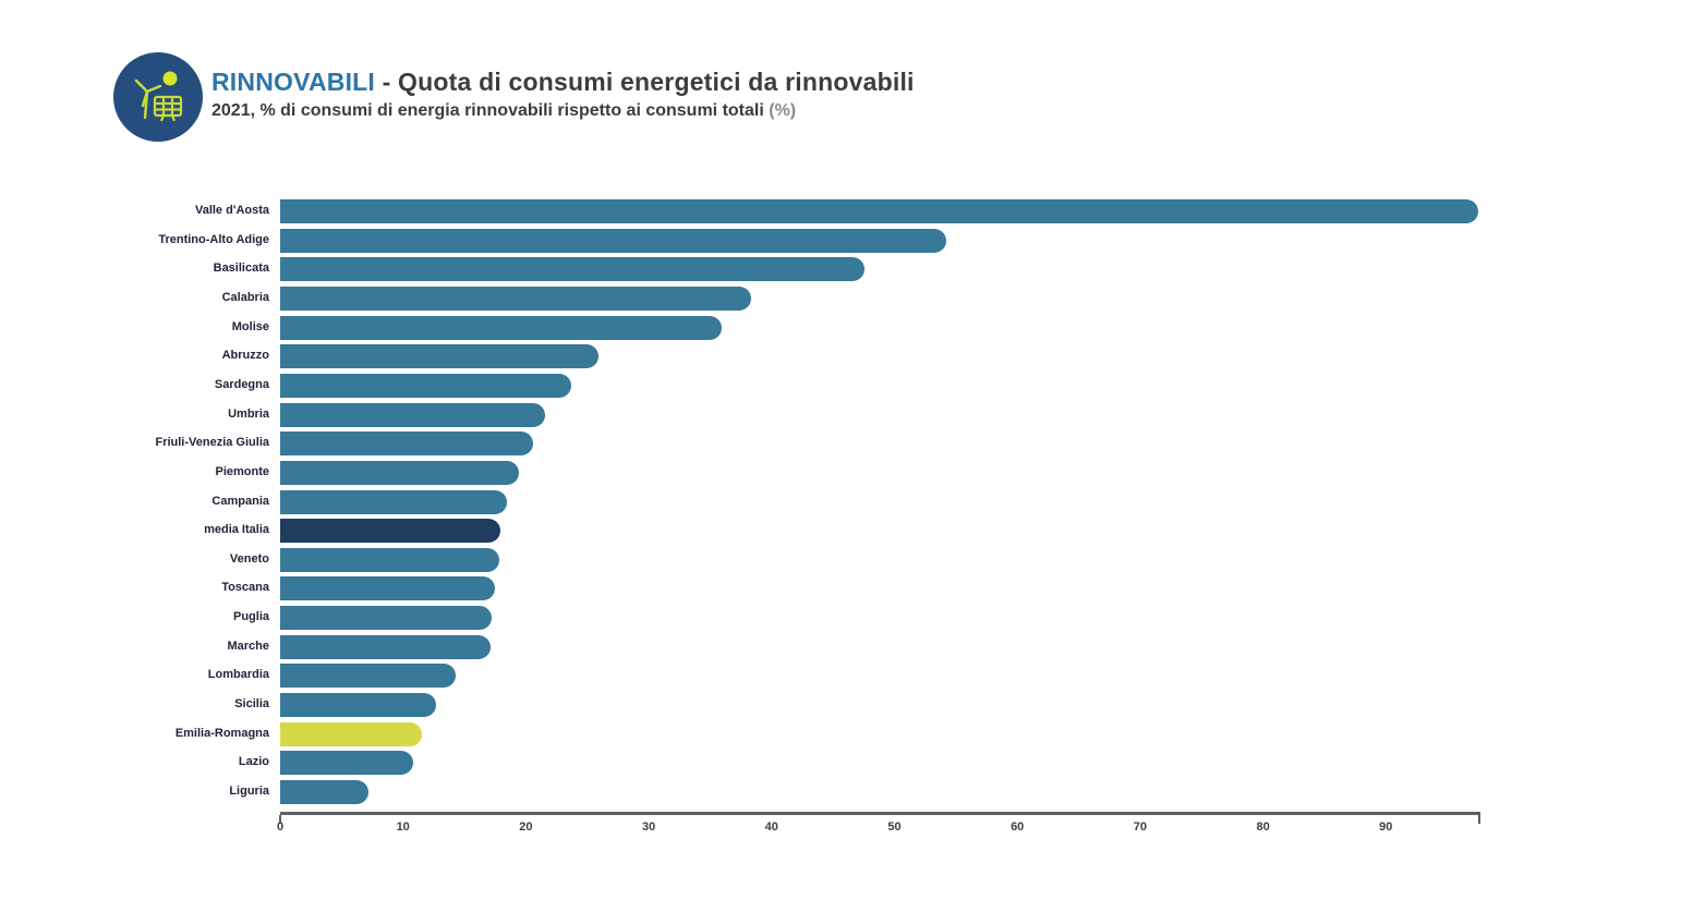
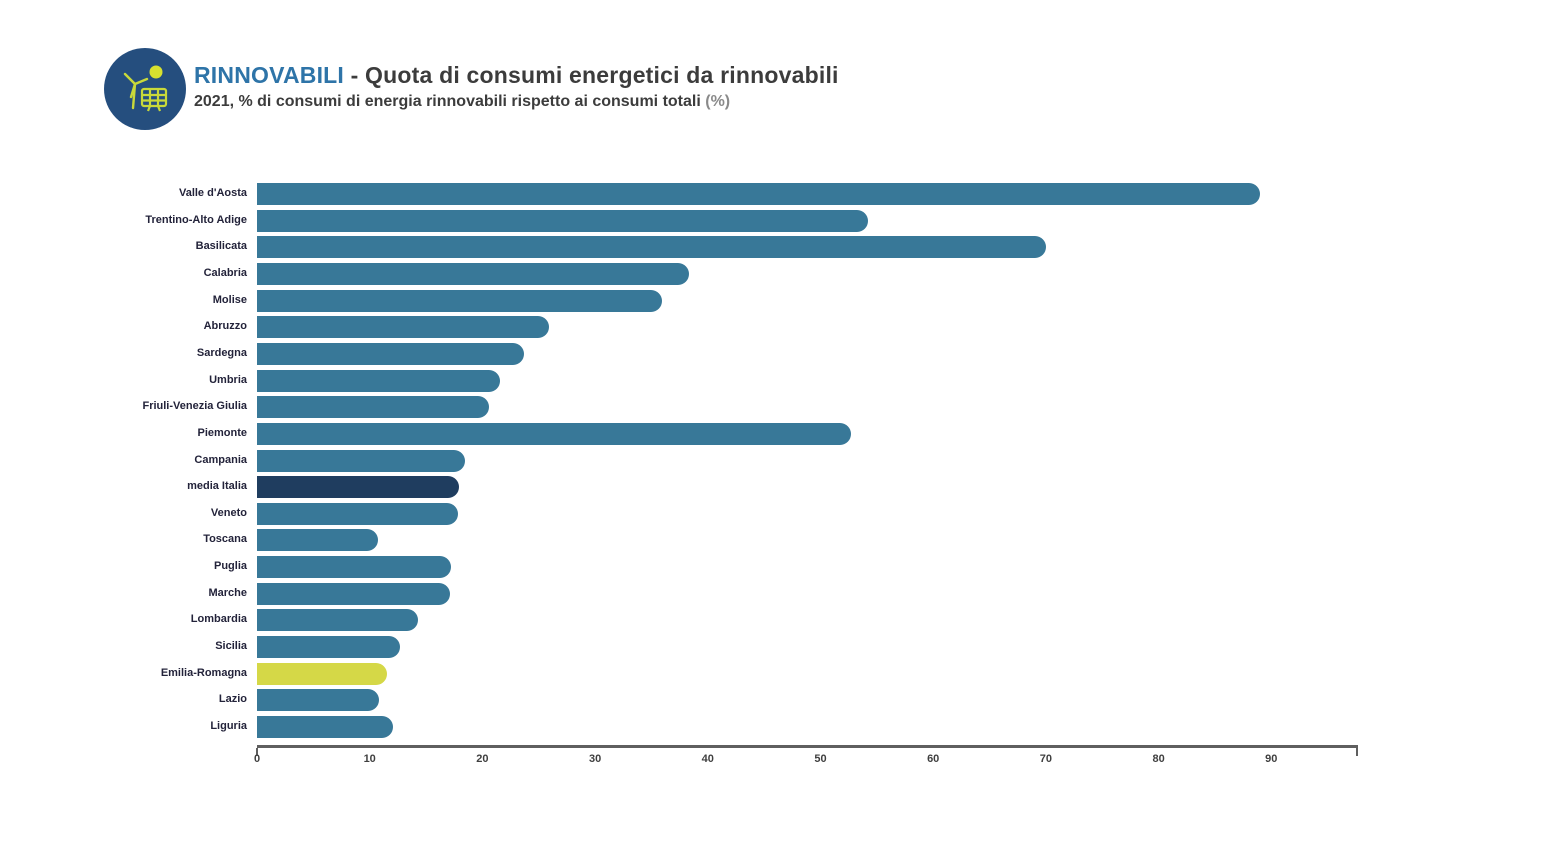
Valle d'Aosta: 97.5 -> 89.0
Basilicata: 47.6 -> 70.0
Piemonte: 19.4 -> 52.7
Toscana: 17.5 -> 10.7
Liguria: 7.2 -> 12.1
